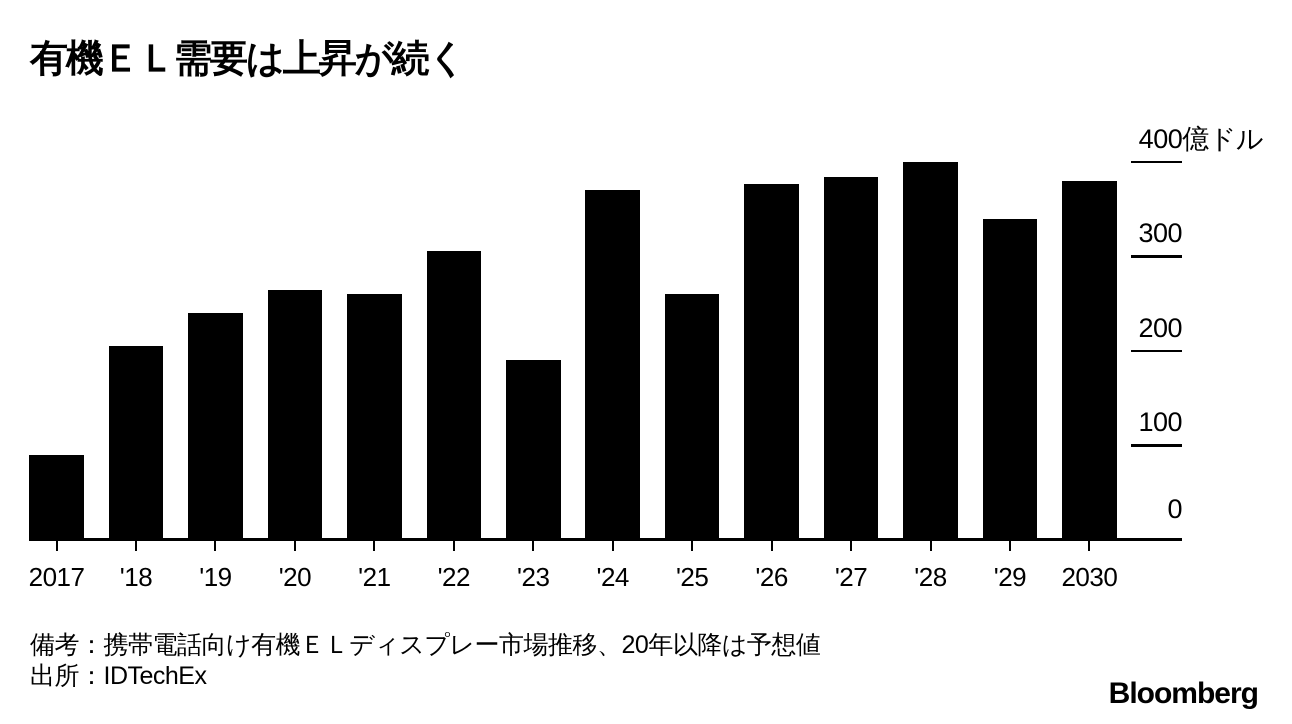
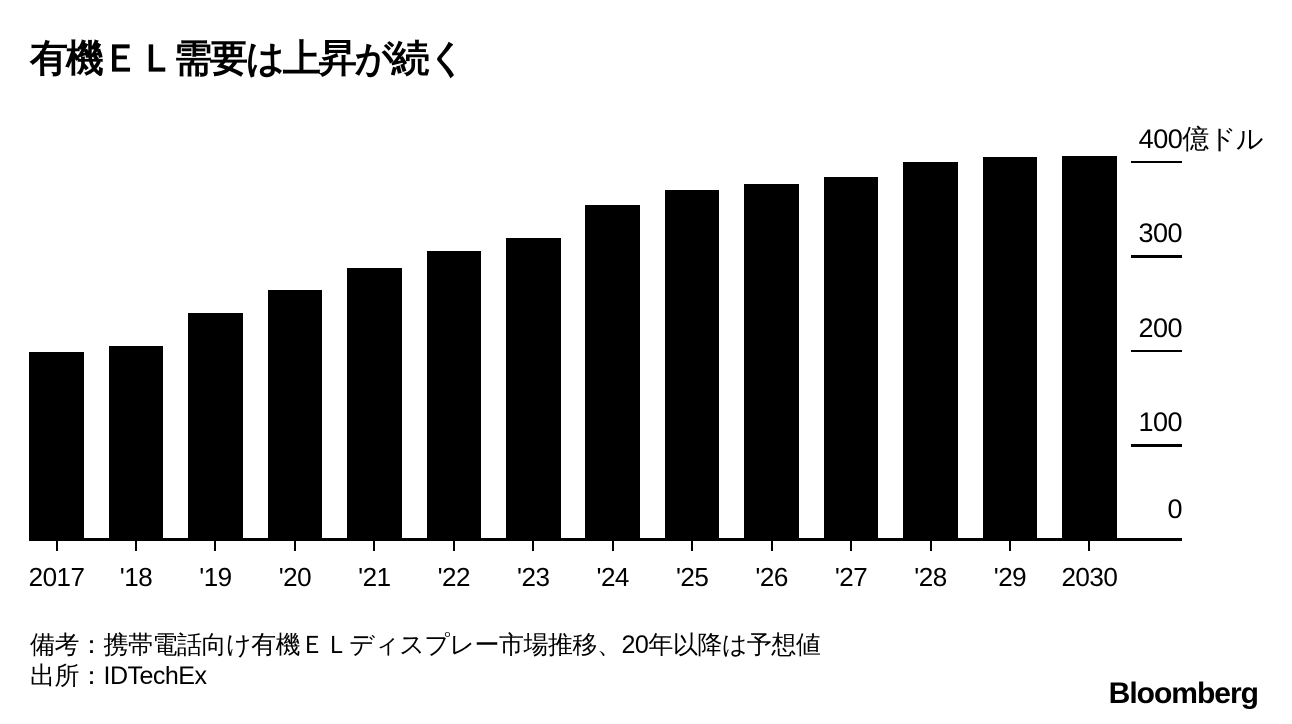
2017: 90 -> 200
'21: 260 -> 290
'23: 190 -> 320
'24: 370 -> 350
'25: 260 -> 370
'29: 340 -> 400
2030: 380 -> 410
